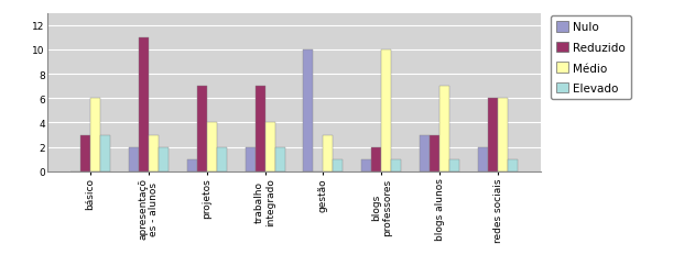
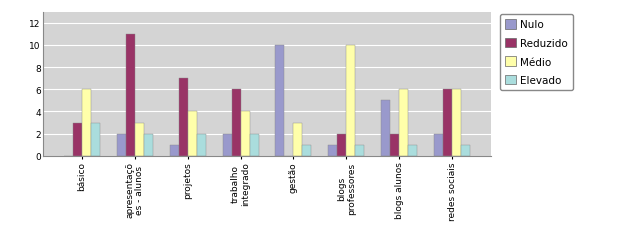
Reduzido/trabalho integrado: 7 -> 6
Nulo/blogs alunos: 3 -> 5
Reduzido/blogs alunos: 3 -> 2
Médio/blogs alunos: 7 -> 6
